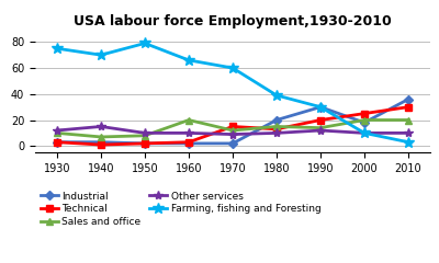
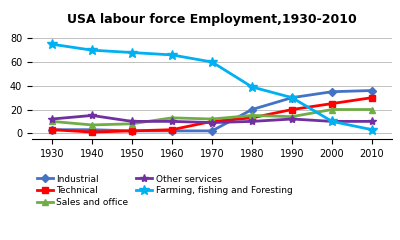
Farming, fishing and Foresting/1950: 79 -> 68
Sales and office/1960: 20 -> 13
Technical/1970: 15 -> 10
Industrial/2000: 18 -> 35
